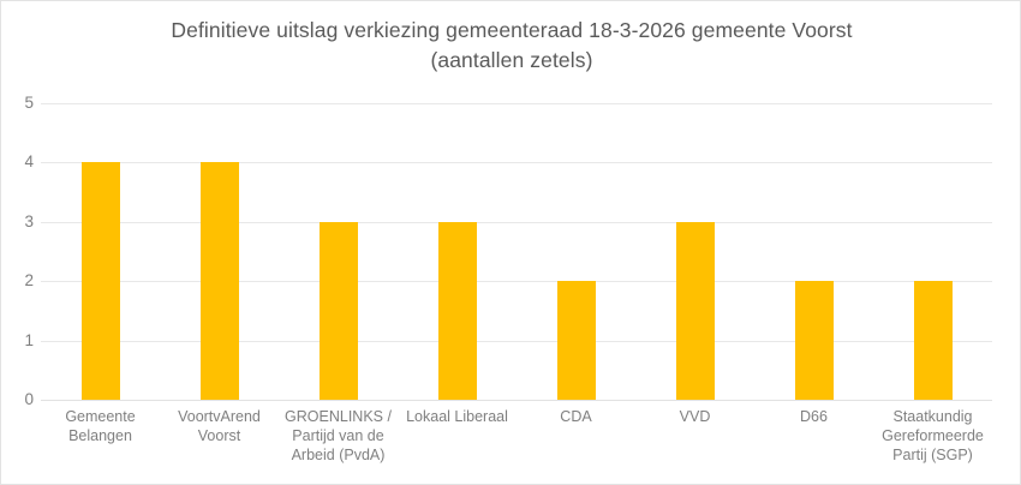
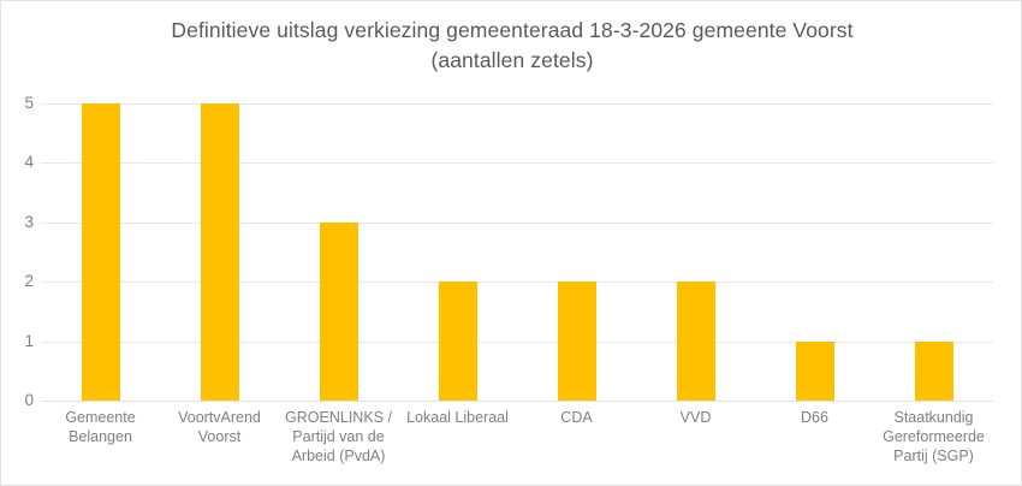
Gemeente Belangen: 4 -> 5
VoortvArend Voorst: 4 -> 5
Lokaal Liberaal: 3 -> 2
VVD: 3 -> 2
D66: 2 -> 1
Staatkundig Gereformeerde Partij (SGP): 2 -> 1
